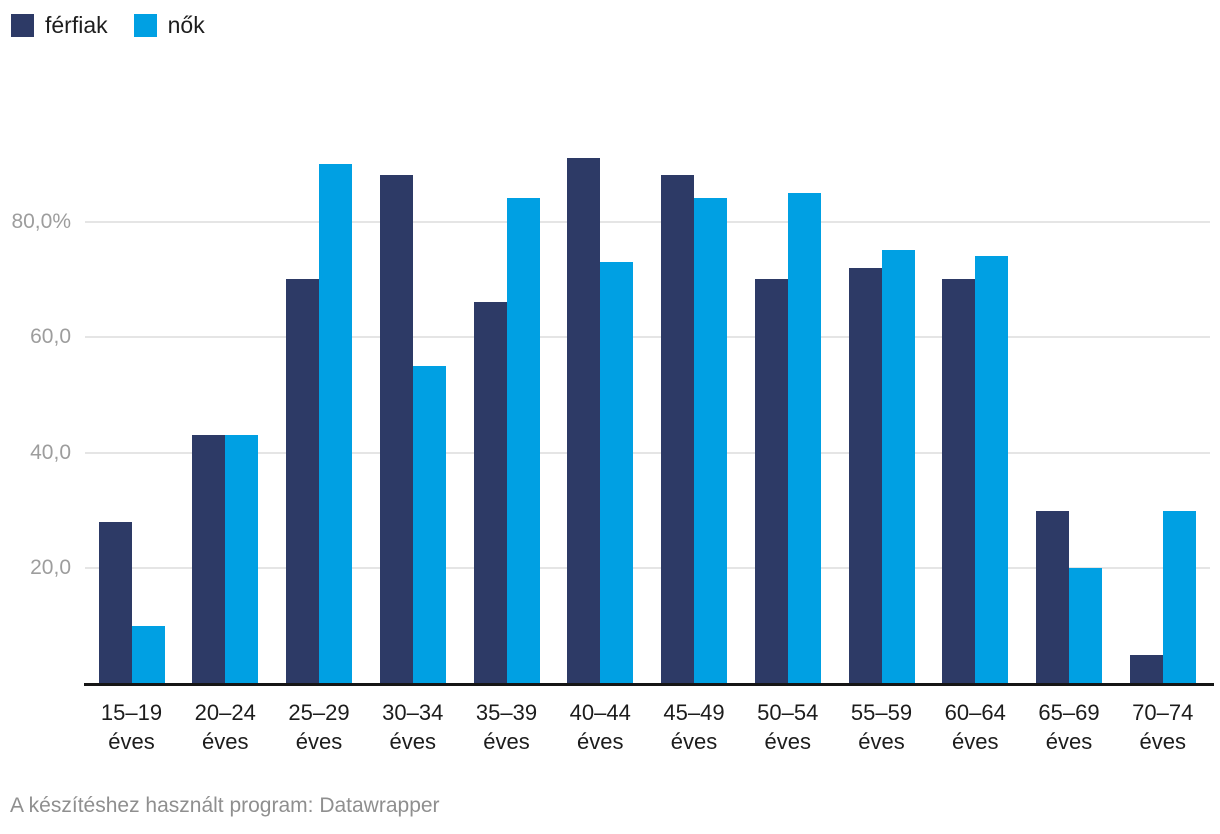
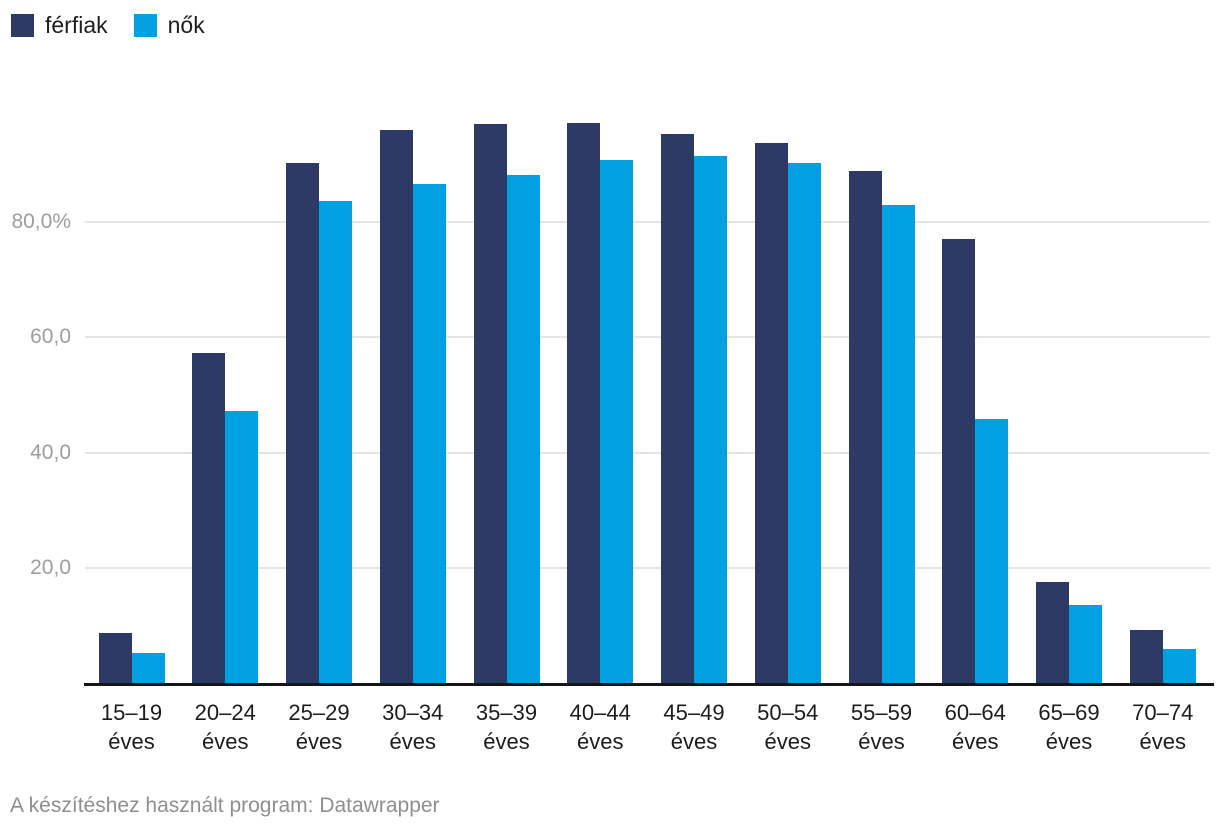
férfiak/15–19: 28% -> 9%
nők/15–19: 10% -> 5%
férfiak/20–24: 43% -> 57%
nők/20–24: 43% -> 47%
férfiak/25–29: 70% -> 90%
nők/25–29: 90% -> 84%
férfiak/30–34: 88% -> 96%
nők/30–34: 55% -> 86%
férfiak/35–39: 66% -> 97%
nők/35–39: 84% -> 88%
férfiak/40–44: 91% -> 97%
nők/40–44: 73% -> 91%
férfiak/45–49: 88% -> 95%
nők/45–49: 84% -> 91%
férfiak/50–54: 70% -> 94%
nők/50–54: 85% -> 90%
férfiak/55–59: 72% -> 89%
nők/55–59: 75% -> 83%
férfiak/60–64: 70% -> 77%
nők/60–64: 74% -> 46%
férfiak/65–69: 30% -> 18%
nők/65–69: 20% -> 14%
férfiak/70–74: 5% -> 9%
nők/70–74: 30% -> 6%
